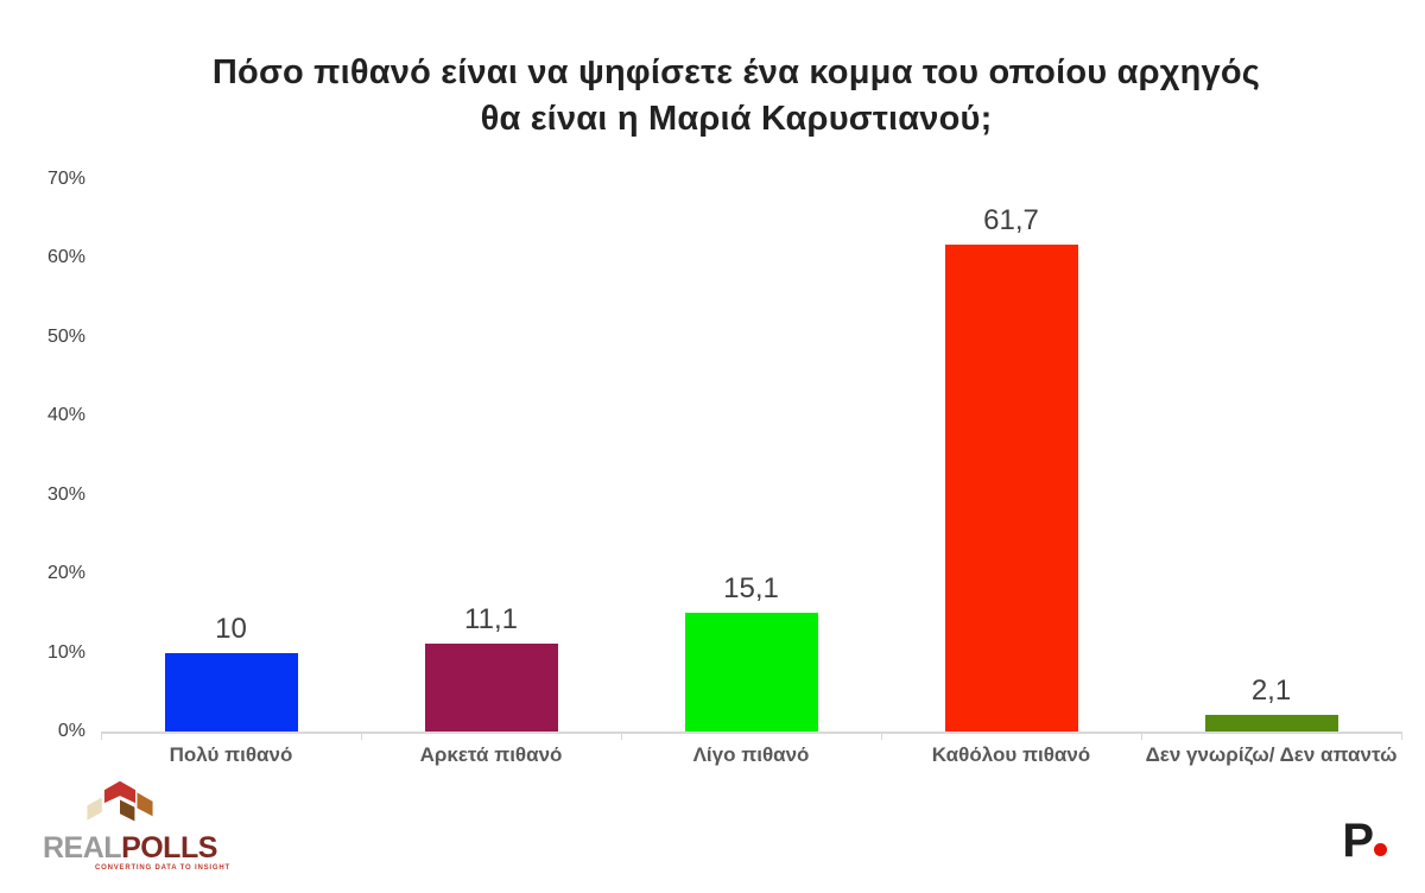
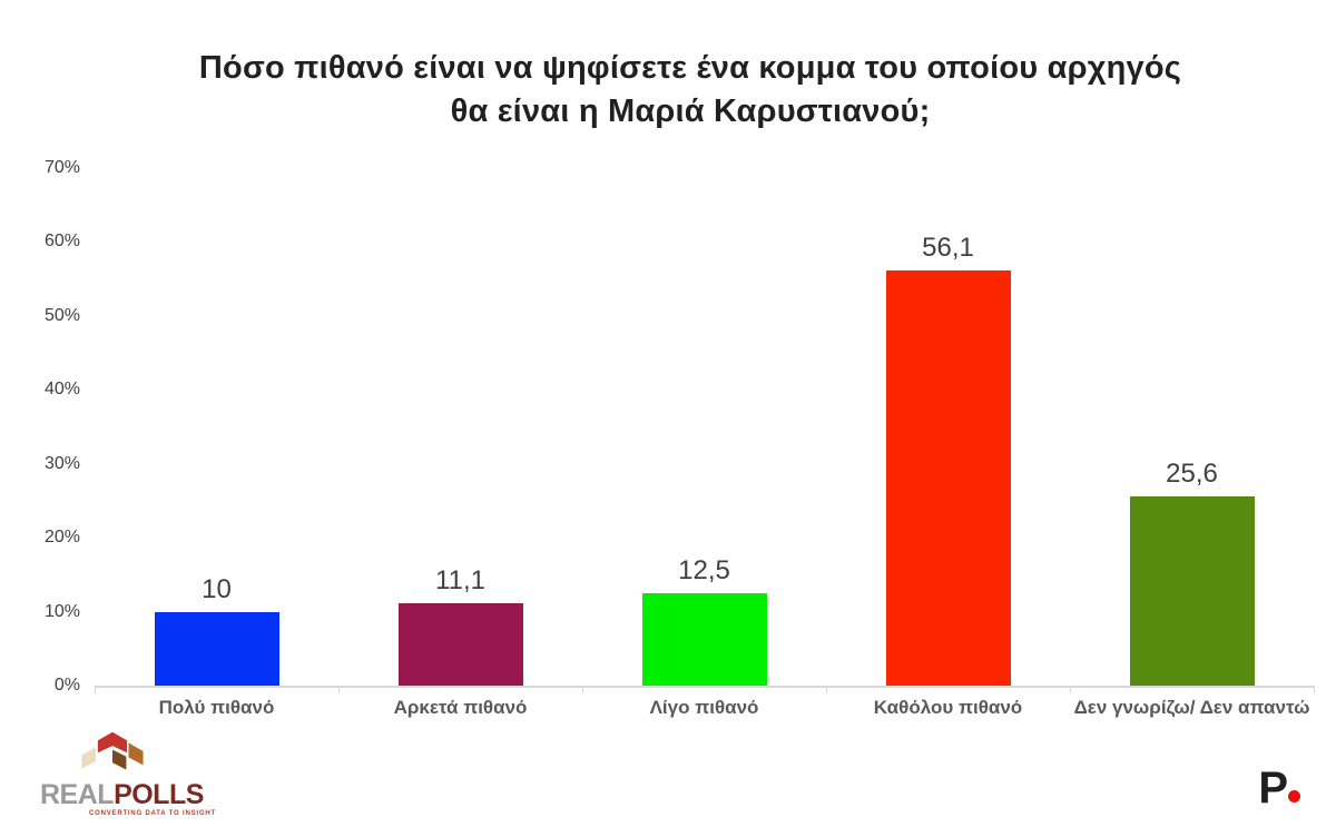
Λίγο πιθανό: 15,1 -> 12,5
Καθόλου πιθανό: 61,7 -> 56,1
Δεν γνωρίζω/ Δεν απαντώ: 2,1 -> 25,6
